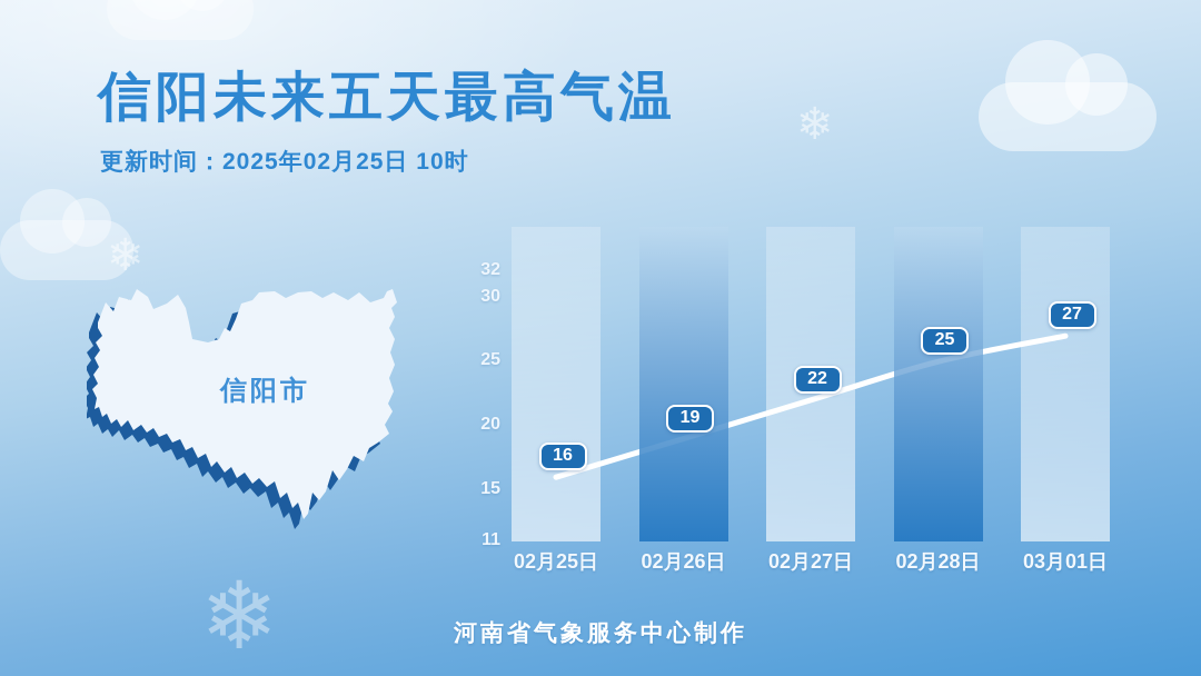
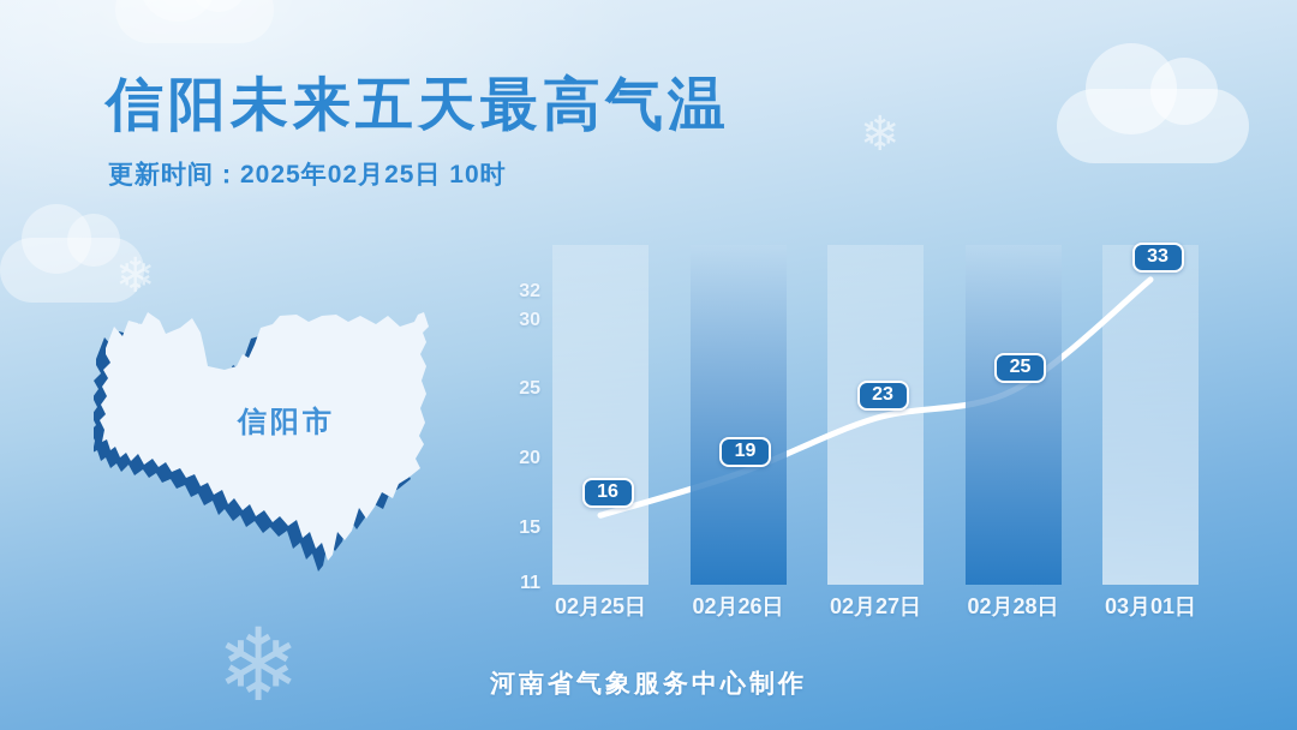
02月27日: 22 -> 23
03月01日: 27 -> 33
